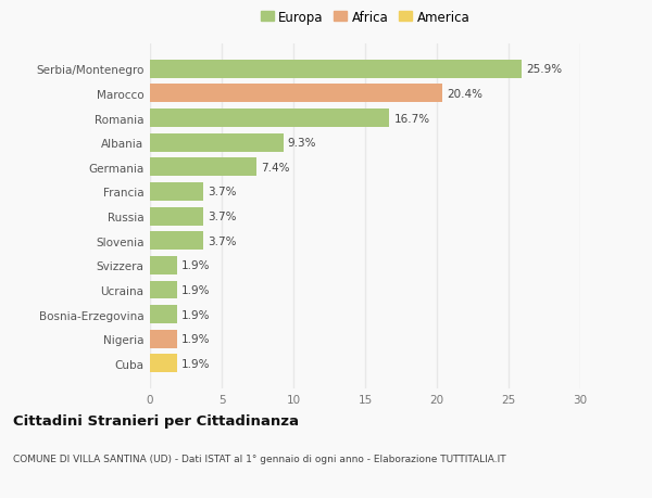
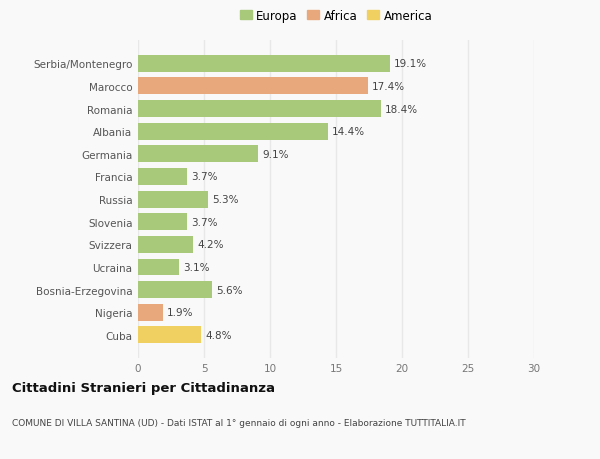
Serbia/Montenegro: 25.9% -> 19.1%
Marocco: 20.4% -> 17.4%
Romania: 16.7% -> 18.4%
Albania: 9.3% -> 14.4%
Germania: 7.4% -> 9.1%
Russia: 3.7% -> 5.3%
Svizzera: 1.9% -> 4.2%
Ucraina: 1.9% -> 3.1%
Bosnia-Erzegovina: 1.9% -> 5.6%
Cuba: 1.9% -> 4.8%
